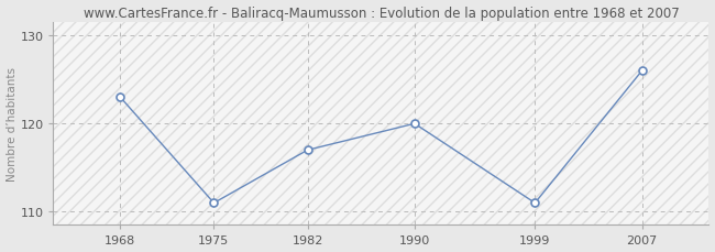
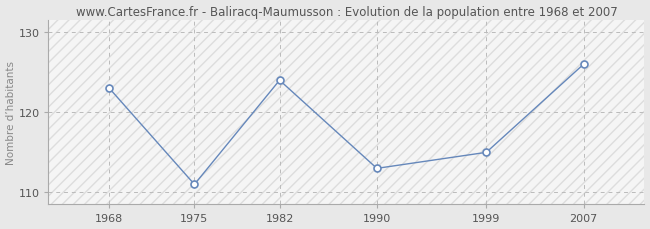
1982: 117 -> 124
1990: 120 -> 113
1999: 111 -> 115
